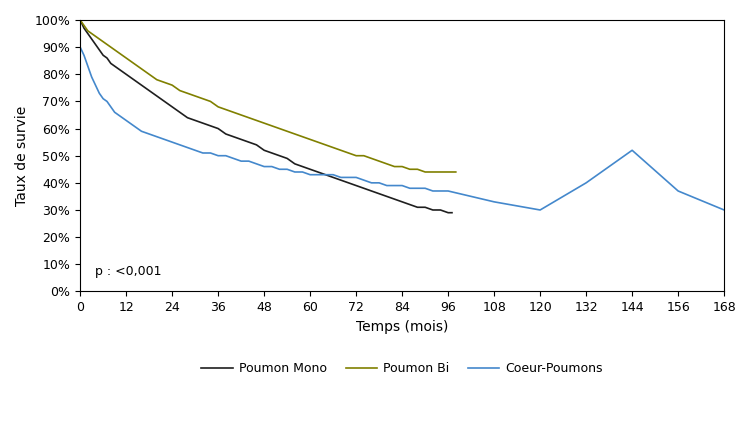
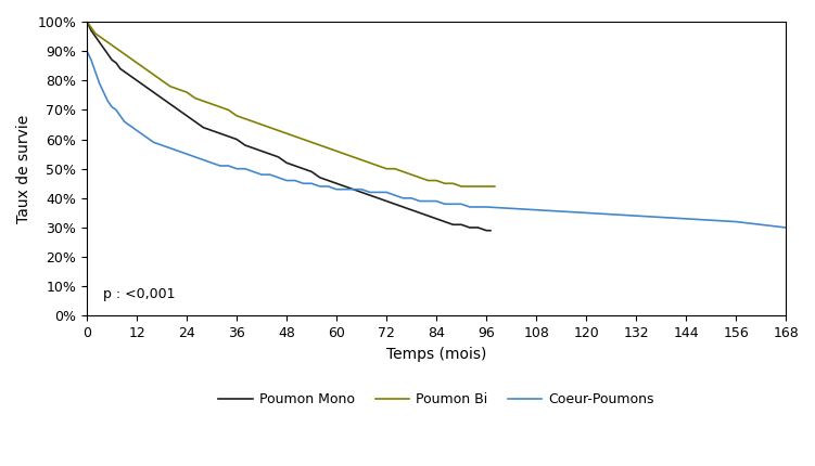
Coeur-Poumons/108: 33% -> 36%
Coeur-Poumons/120: 30% -> 35%
Coeur-Poumons/132: 40% -> 34%
Coeur-Poumons/144: 52% -> 33%
Coeur-Poumons/156: 37% -> 32%
